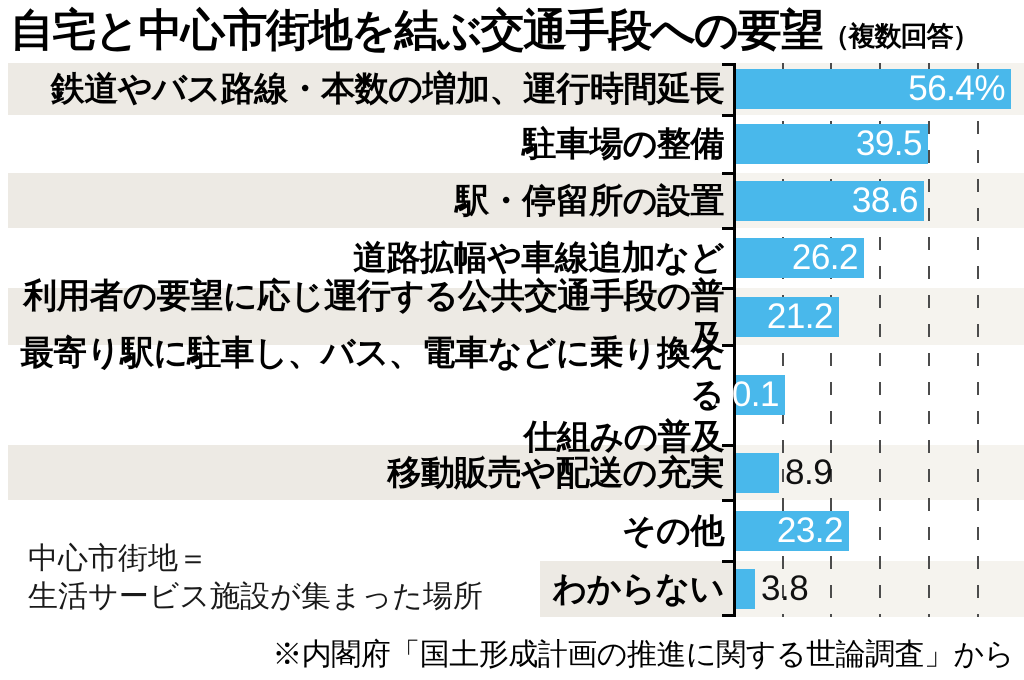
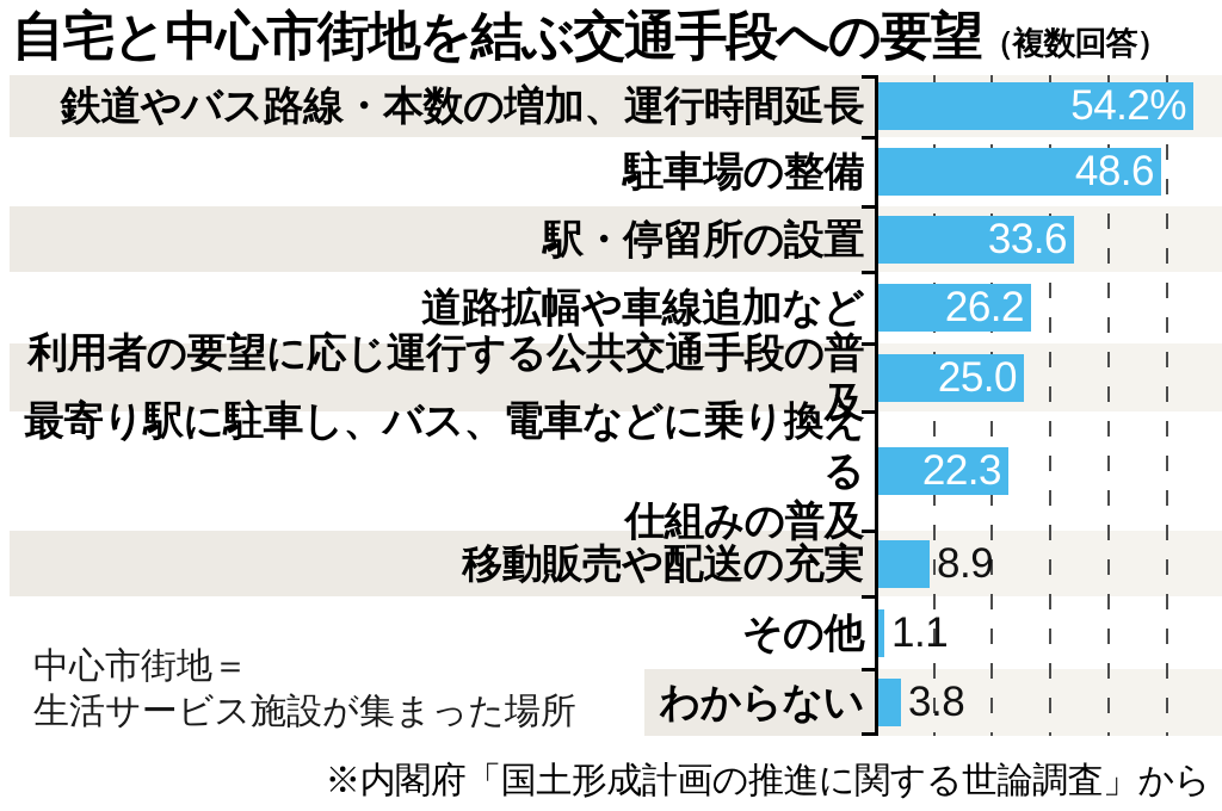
鉄道やバス路線・本数の増加、運行時間延長: 56.4% -> 54.2%
駐車場の整備: 39.5 -> 48.6
駅・停留所の設置: 38.6 -> 33.6
利用者の要望に応じ運行する公共交通手段の普及: 21.2 -> 25.0
最寄り駅に駐車し、バス、電車などに乗り換える 仕組みの普及: 10.1 -> 22.3
その他: 23.2 -> 1.1
